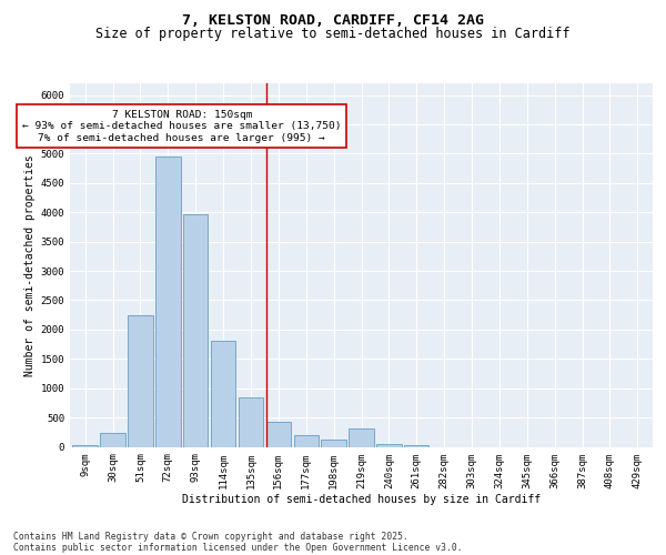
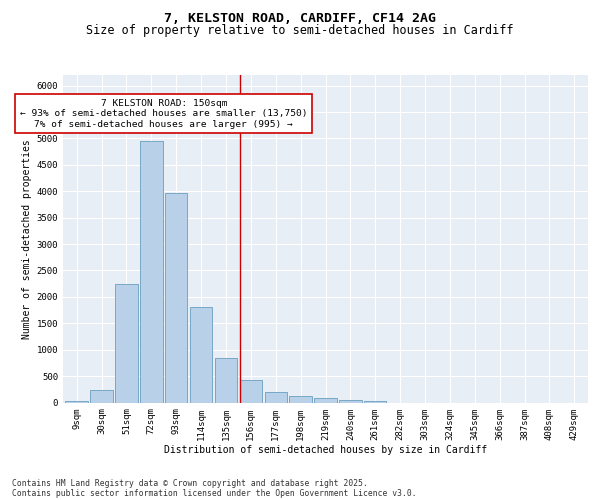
219sqm: 320 -> 80
